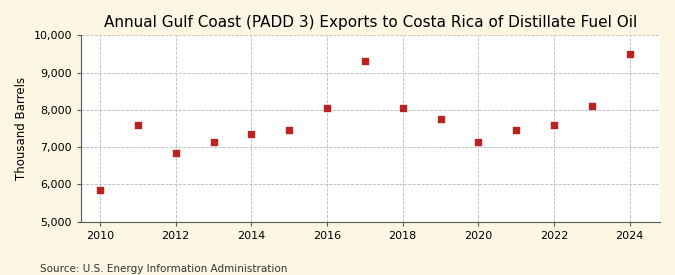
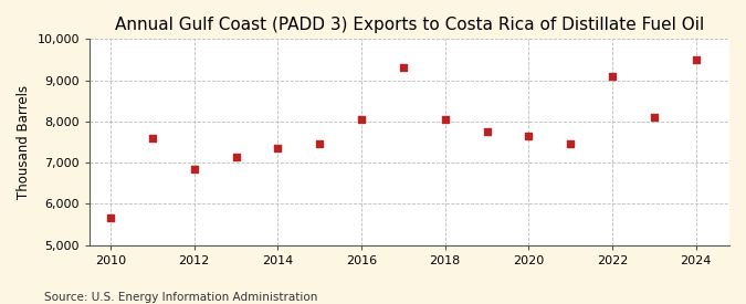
2010: 5,850 -> 5,650
2020: 7,150 -> 7,650
2022: 7,600 -> 9,100
